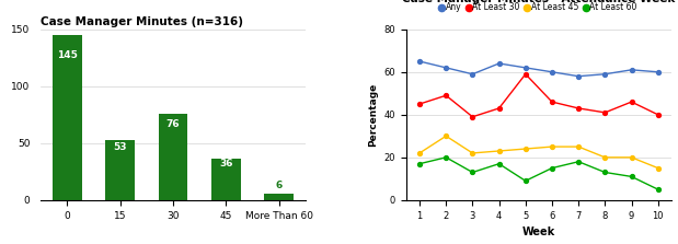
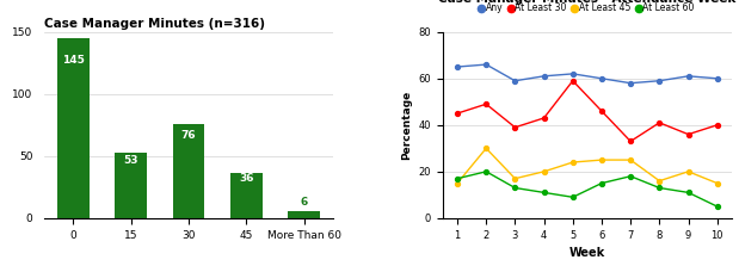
At Least 45/1: 22 -> 15
Any/2: 62 -> 66
At Least 45/3: 22 -> 17
Any/4: 64 -> 61
At Least 45/4: 23 -> 20
At Least 60/4: 17 -> 11
At Least 30/7: 43 -> 33
At Least 45/8: 20 -> 16
At Least 30/9: 46 -> 36
